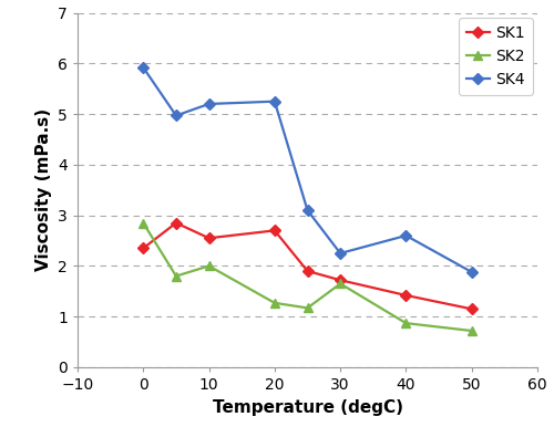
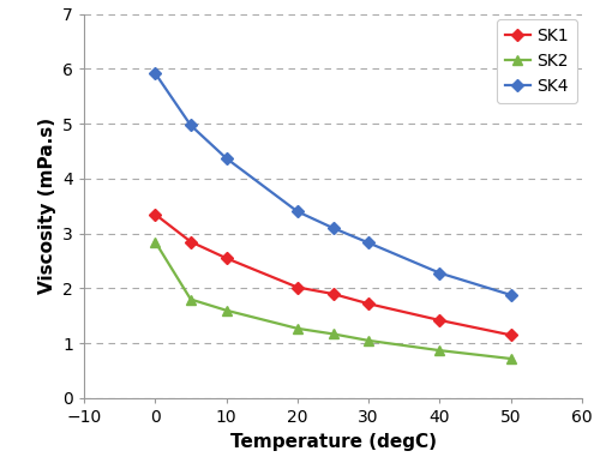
SK1/0: 2.35 -> 3.35
SK2/10: 2.00 -> 1.60
SK4/10: 5.20 -> 4.37
SK1/20: 2.70 -> 2.02
SK4/20: 5.25 -> 3.40
SK2/30: 1.65 -> 1.05
SK4/30: 2.25 -> 2.83
SK4/40: 2.60 -> 2.28
